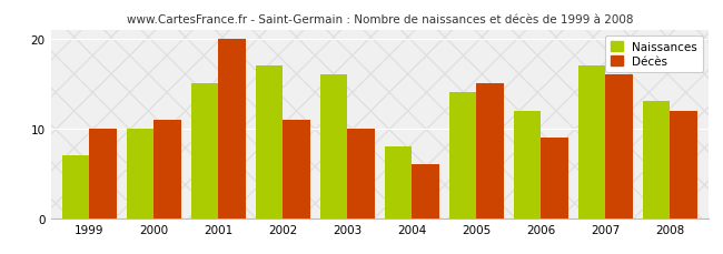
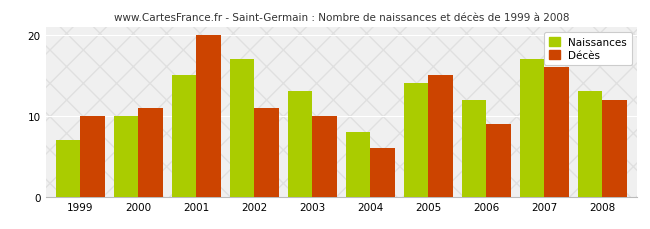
Naissances/2003: 16 -> 13
